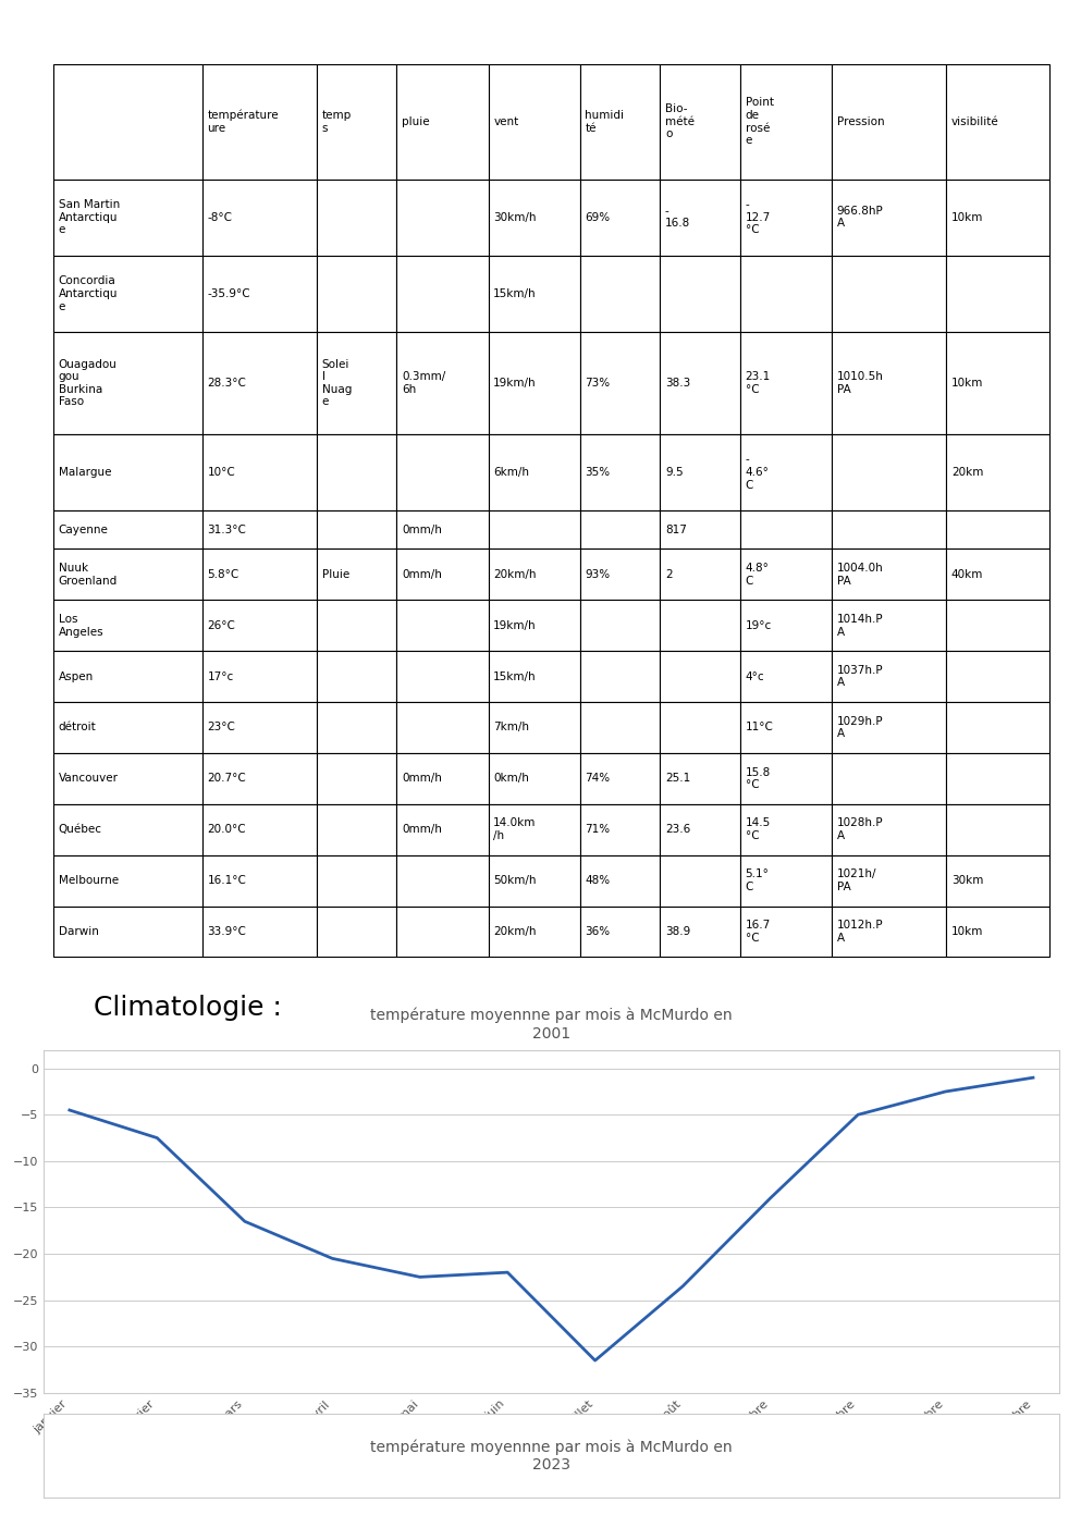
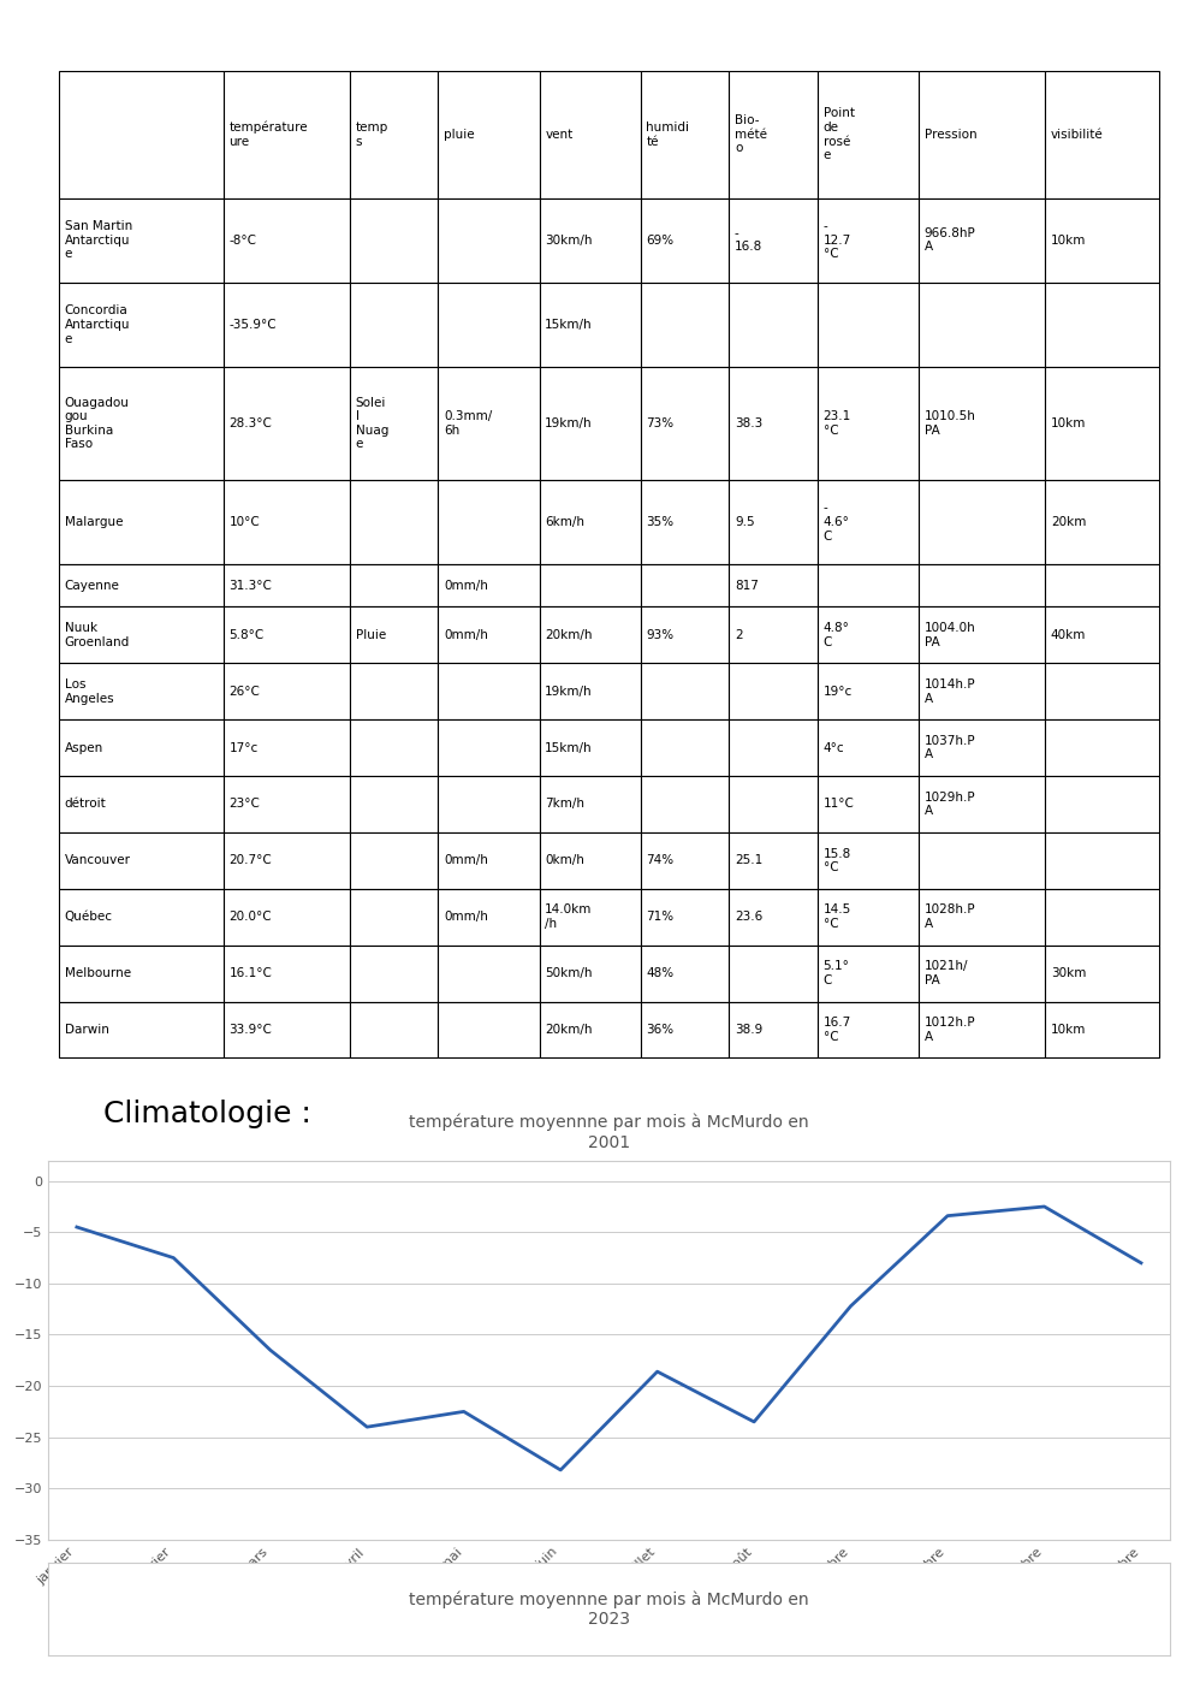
avril: -20.5 -> -24.0
juin: -22.0 -> -28.2
juillet: -31.5 -> -18.6
septembre: -14.0 -> -12.2
octobre: -5.0 -> -3.4
décembre: -1.0 -> -8.0
